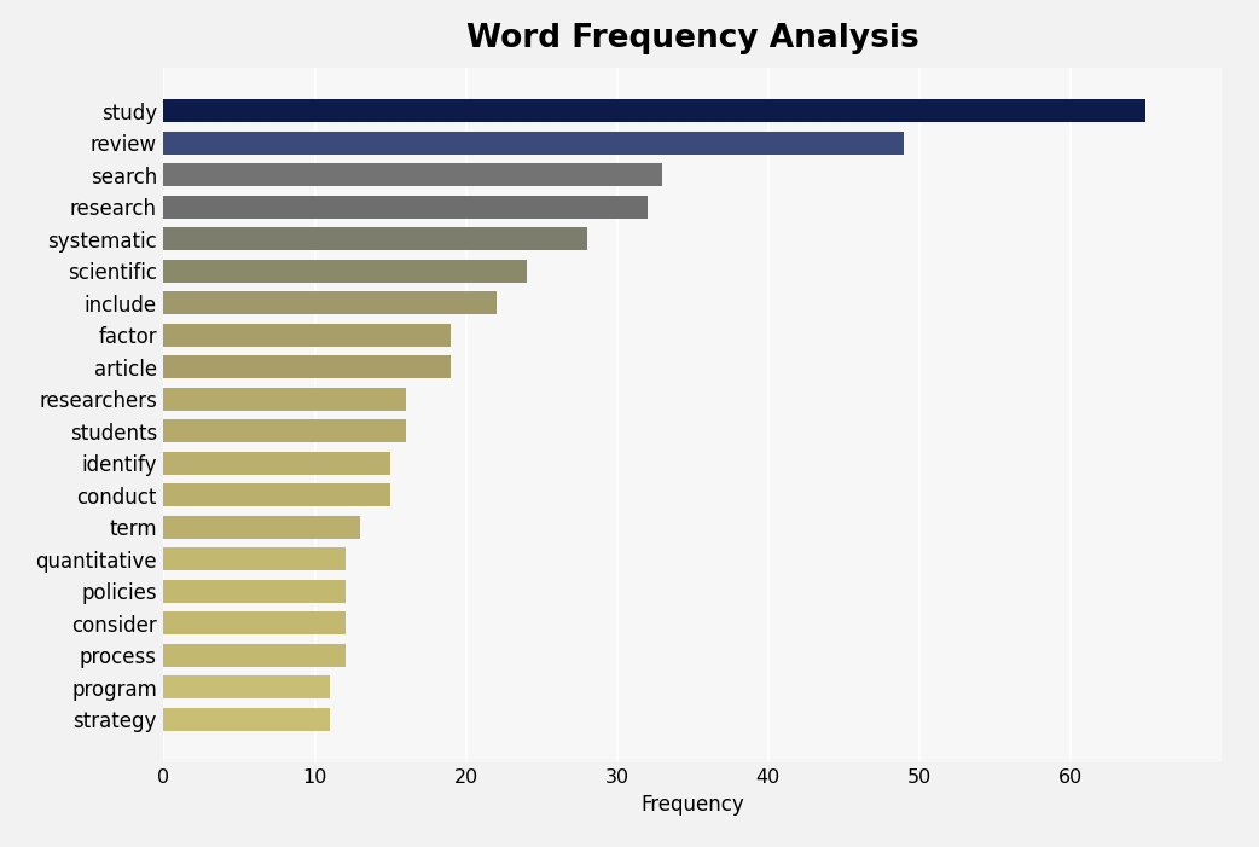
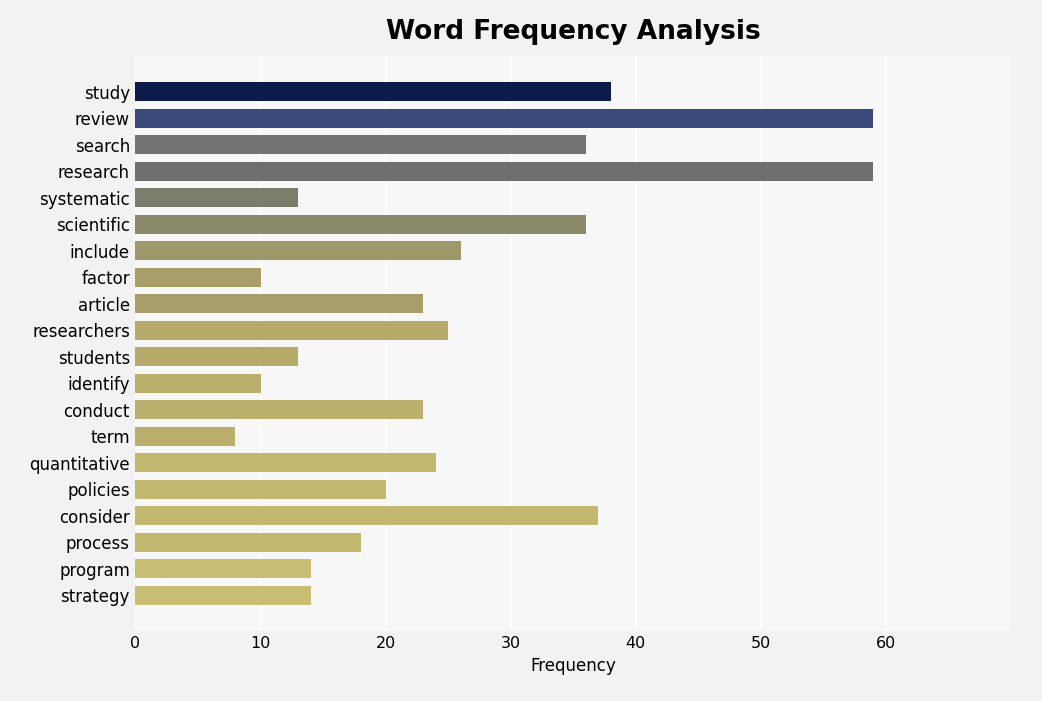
study: 65 -> 38
review: 49 -> 59
search: 33 -> 36
research: 32 -> 59
systematic: 28 -> 13
scientific: 24 -> 36
include: 22 -> 26
factor: 19 -> 10
article: 19 -> 23
researchers: 16 -> 25
students: 16 -> 13
identify: 15 -> 10
conduct: 15 -> 23
term: 13 -> 8
quantitative: 12 -> 24
policies: 12 -> 20
consider: 12 -> 37
process: 12 -> 18
program: 11 -> 14
strategy: 11 -> 14
